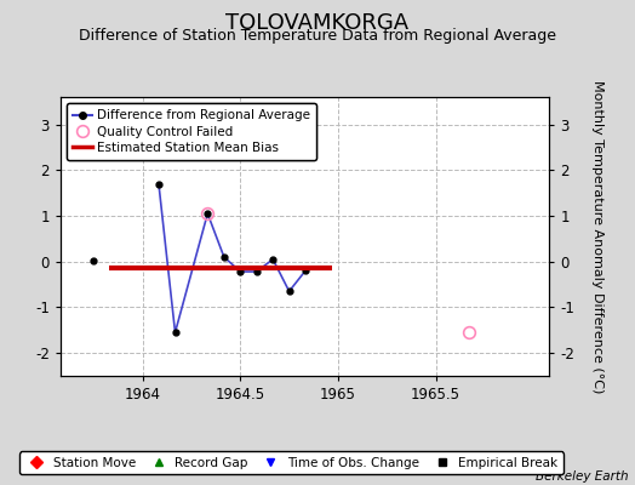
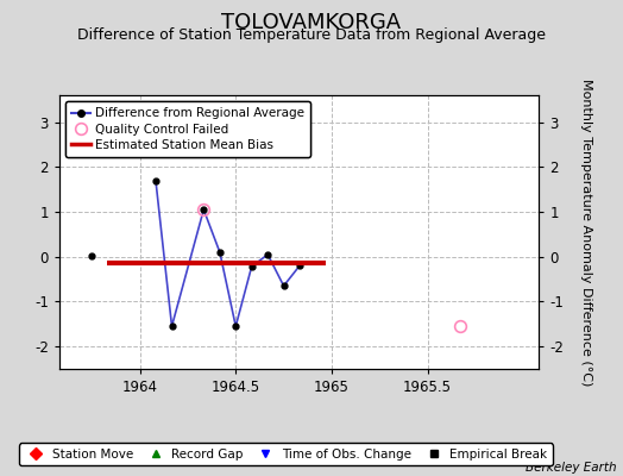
1964.5: -0.22 -> -1.55
